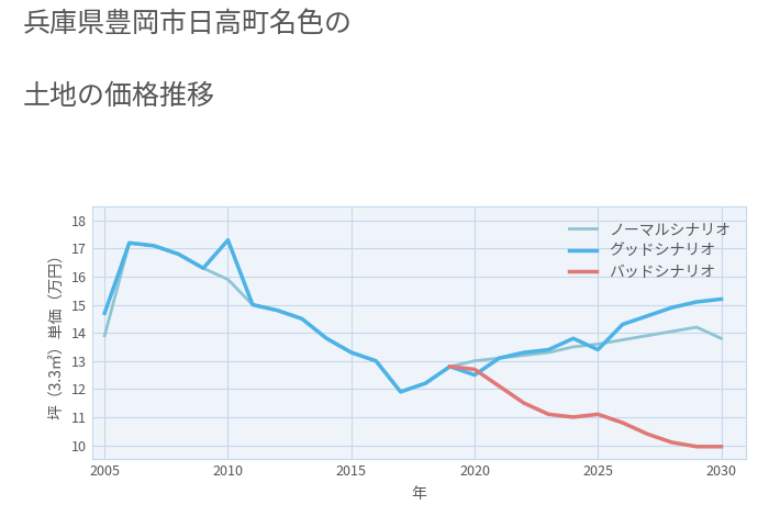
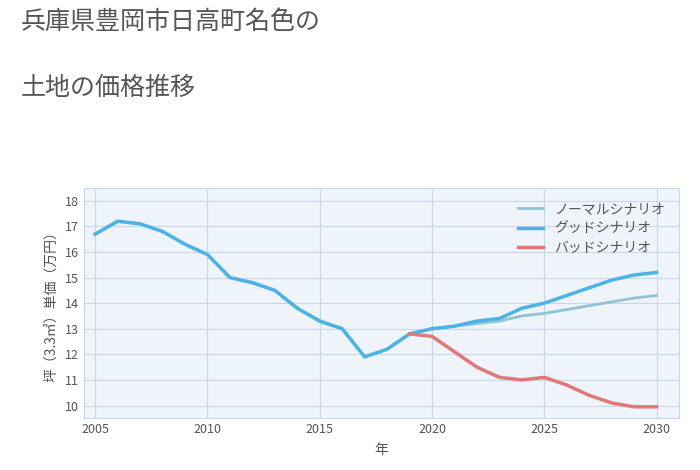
グッドシナリオ/2005: 14.7 -> 16.7
ノーマルシナリオ/2005: 13.90 -> 16.70
グッドシナリオ/2010: 17.3 -> 15.9
グッドシナリオ/2020: 12.5 -> 13.0
グッドシナリオ/2025: 13.4 -> 14.0
ノーマルシナリオ/2030: 13.80 -> 14.30
